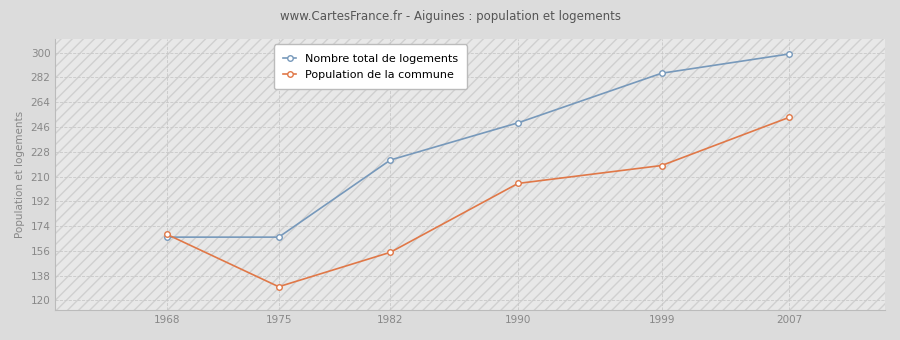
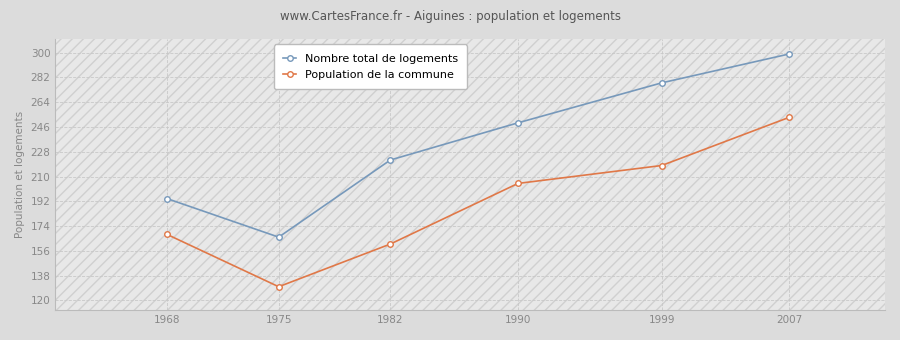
Nombre total de logements/1968: 166 -> 194
Population de la commune/1982: 155 -> 161
Nombre total de logements/1999: 285 -> 278
